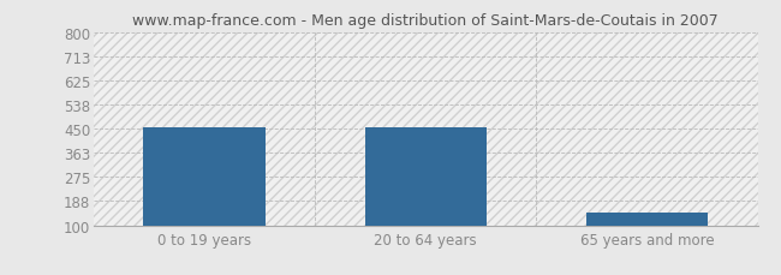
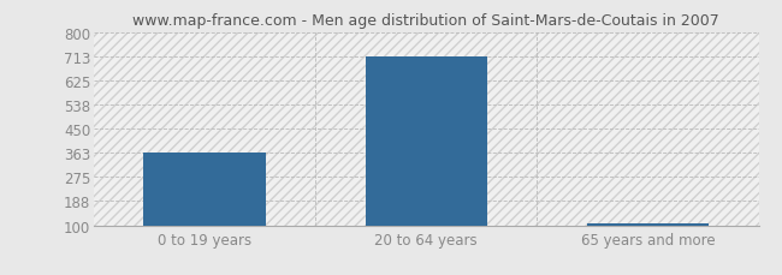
0 to 19 years: 455 -> 363
20 to 64 years: 455 -> 713
65 years and more: 145 -> 107
